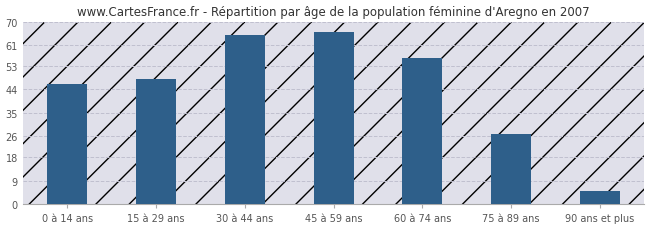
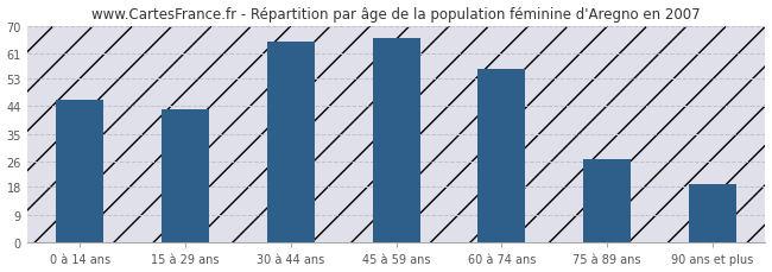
15 à 29 ans: 48 -> 43
90 ans et plus: 5 -> 19
